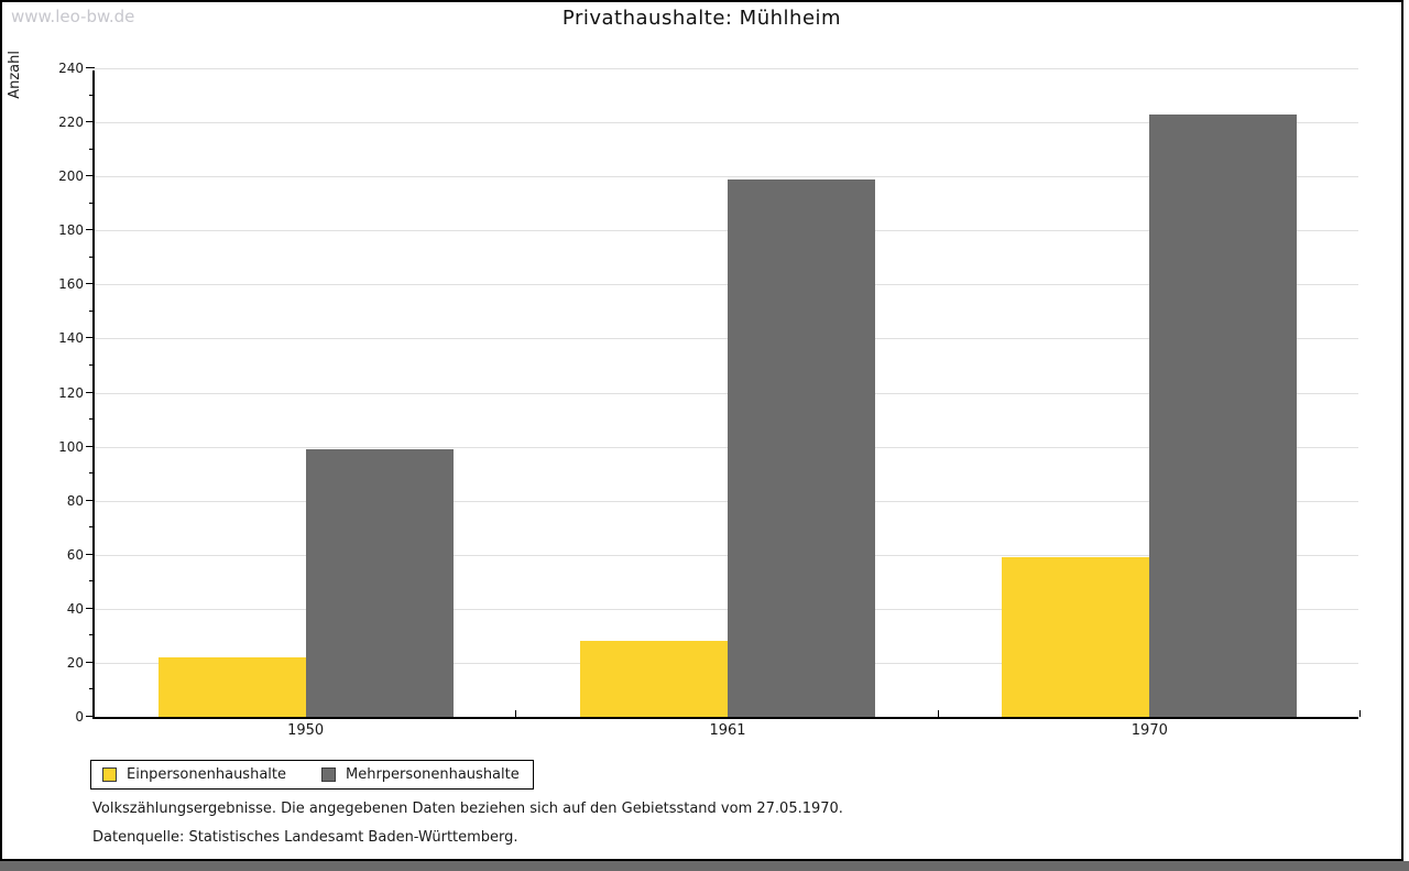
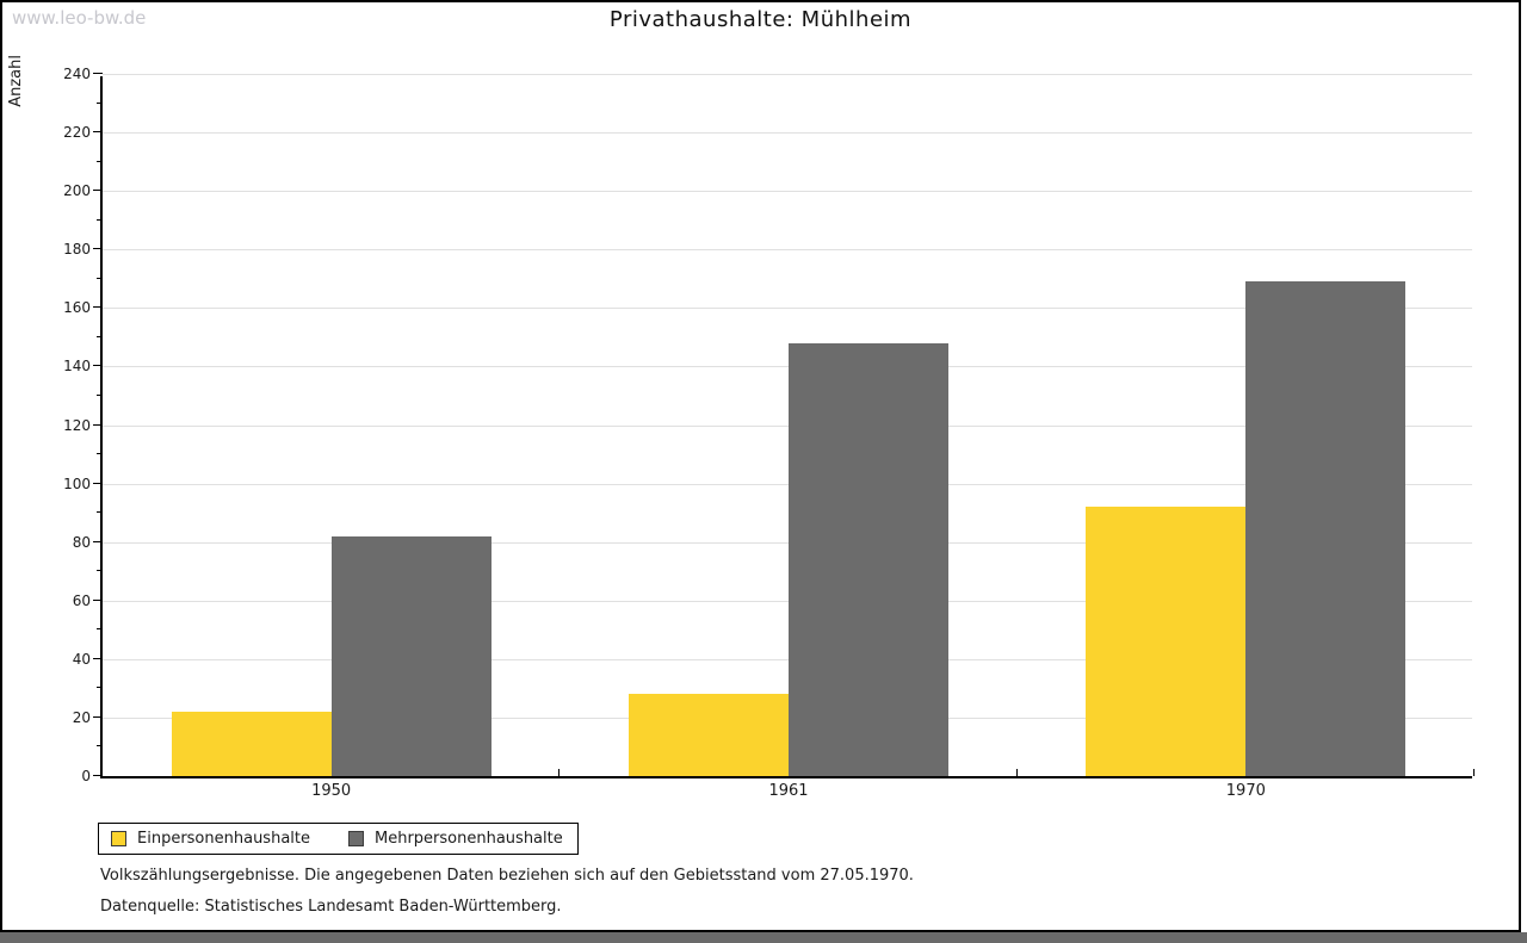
Mehrpersonenhaushalte/1950: 99 -> 82
Mehrpersonenhaushalte/1961: 199 -> 148
Einpersonenhaushalte/1970: 59 -> 92
Mehrpersonenhaushalte/1970: 223 -> 169
